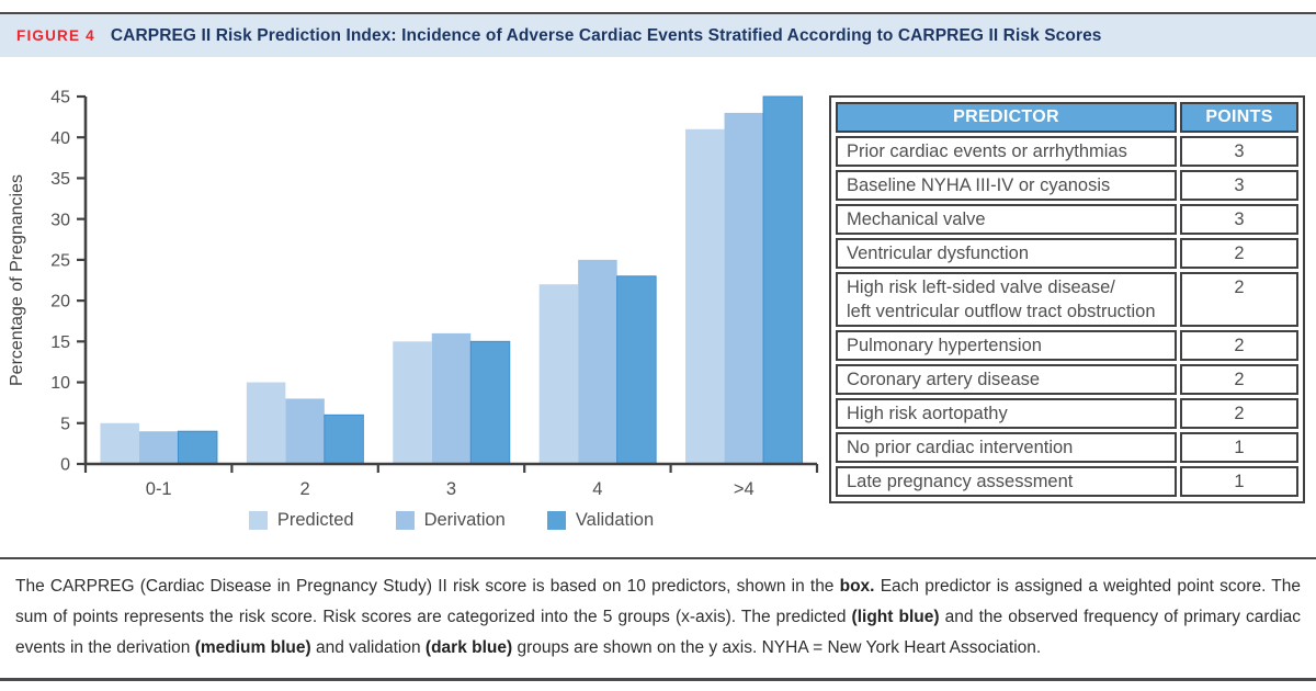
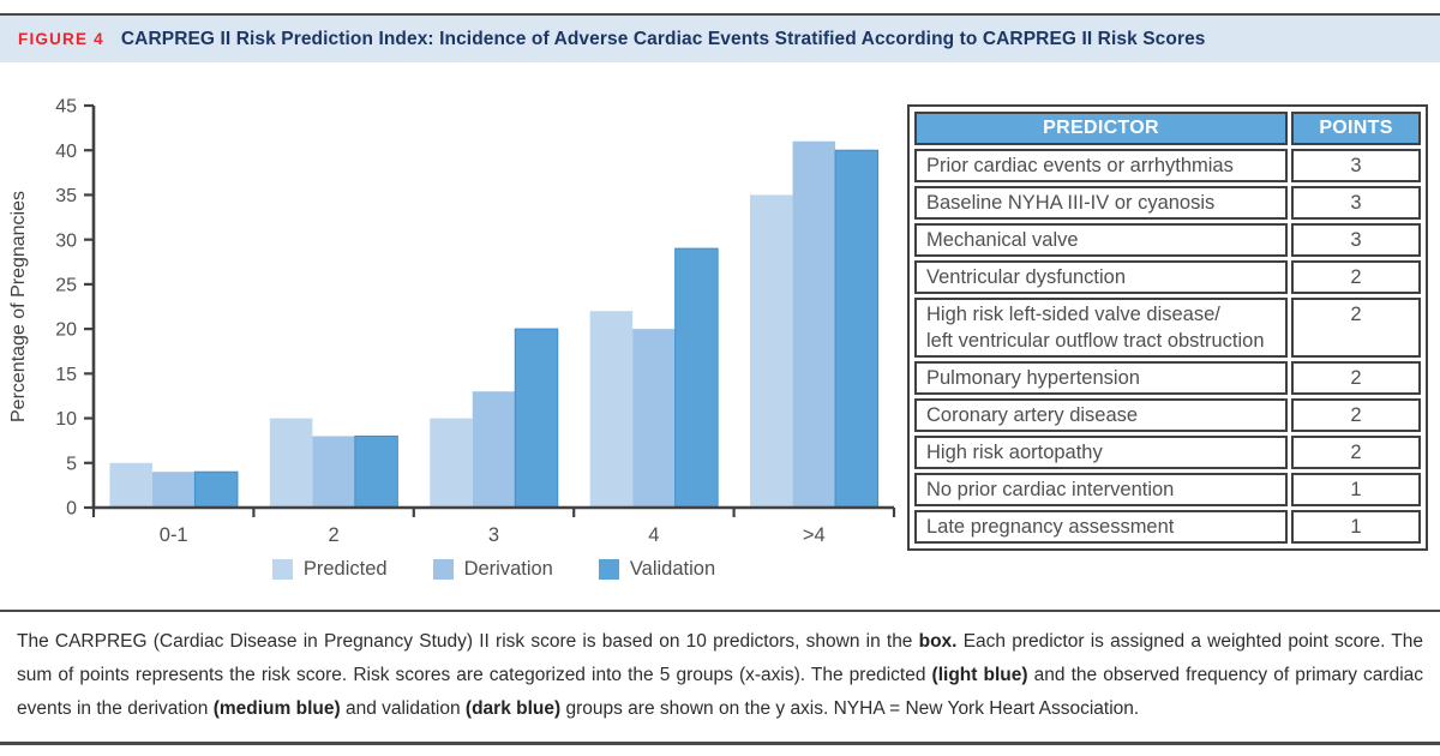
Validation/2: 6 -> 8
Predicted/3: 15 -> 10
Derivation/3: 16 -> 13
Validation/3: 15 -> 20
Derivation/4: 25 -> 20
Validation/4: 23 -> 29
Predicted/>4: 41 -> 35
Derivation/>4: 43 -> 41
Validation/>4: 45 -> 40
